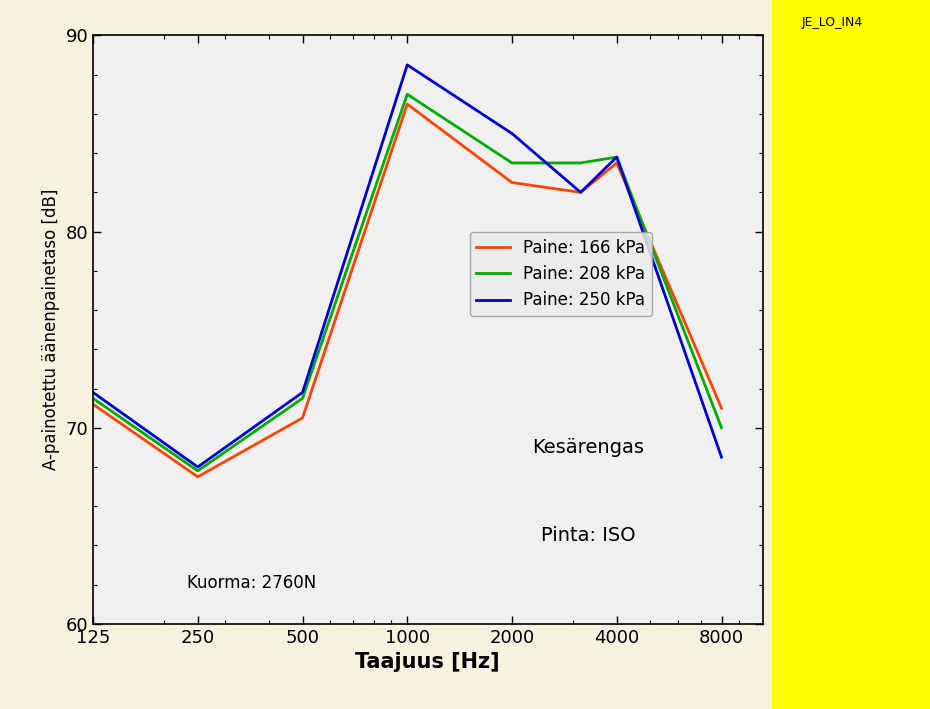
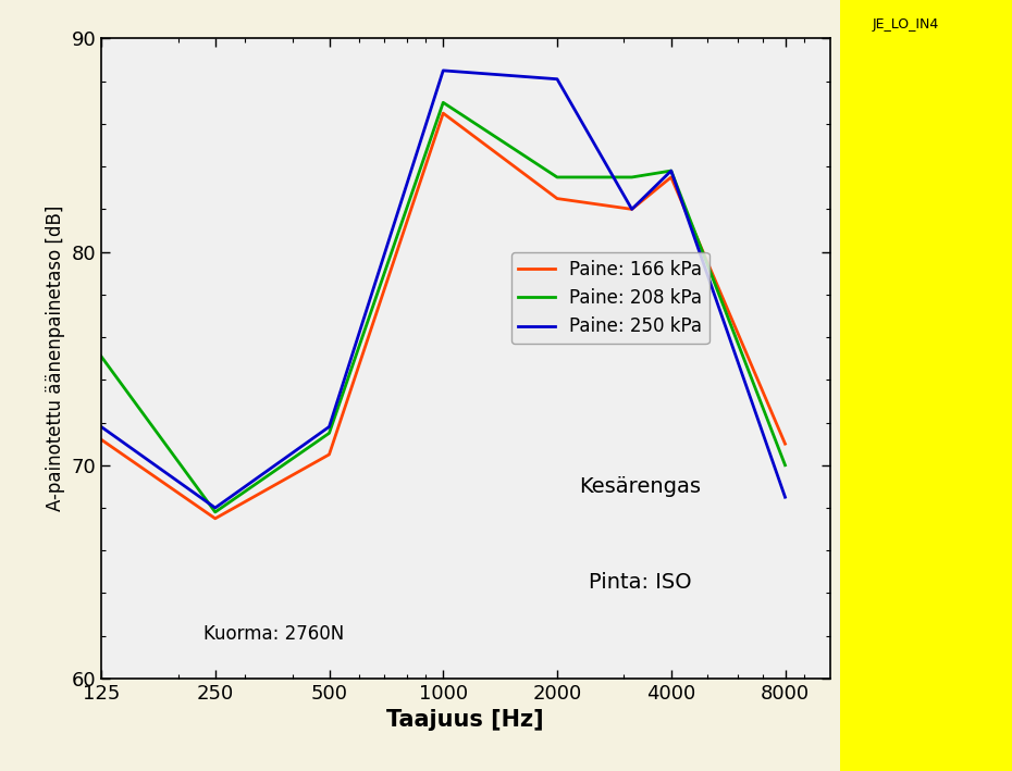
Paine: 208 kPa/125: 71.5 -> 75.1
Paine: 250 kPa/2000: 85.0 -> 88.1
